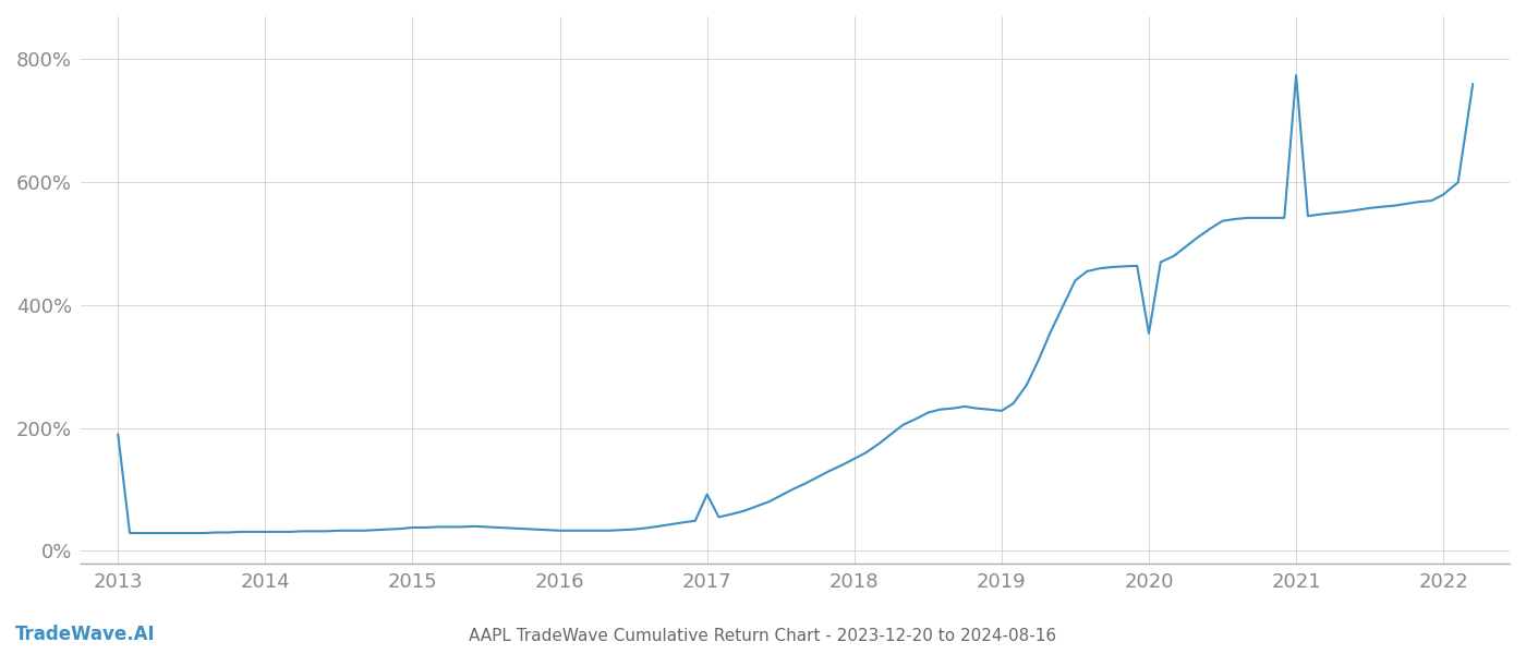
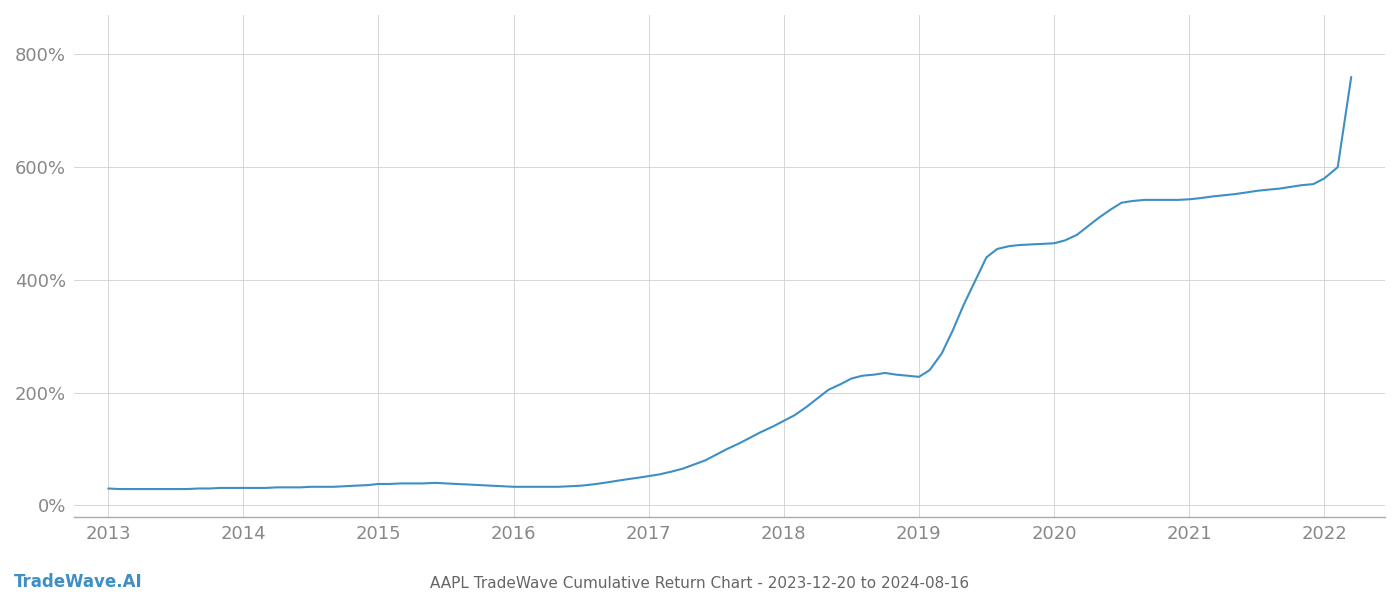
2013: 190% -> 30%
2017: 92% -> 52%
2020: 354% -> 465%
2021: 774% -> 543%
